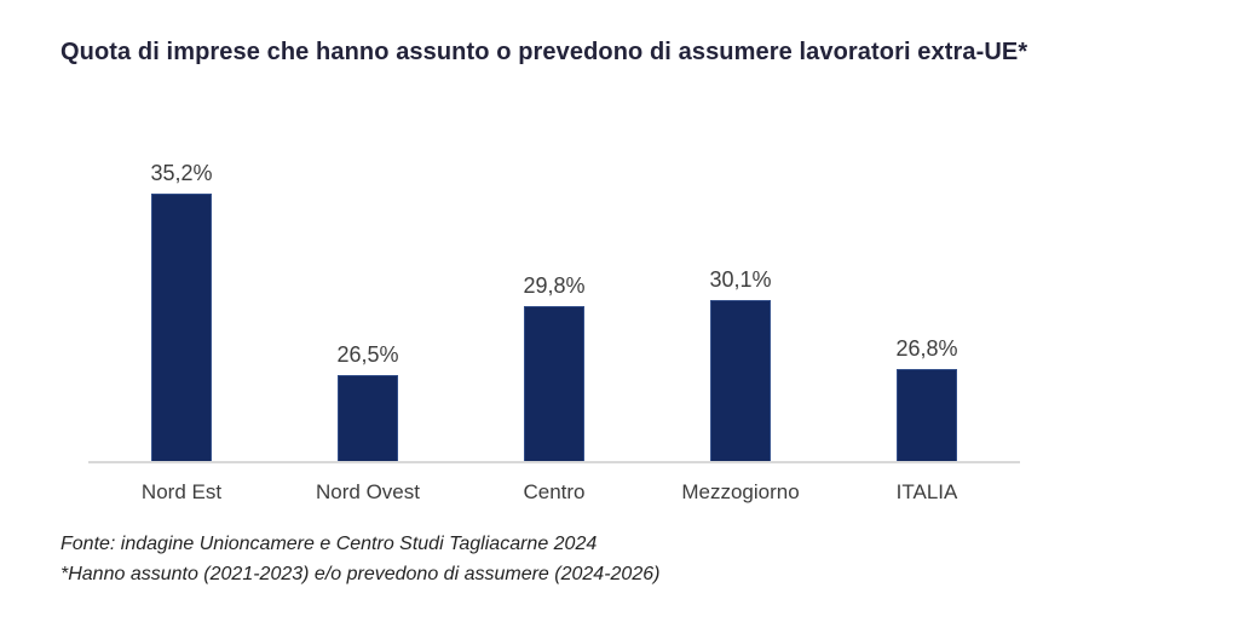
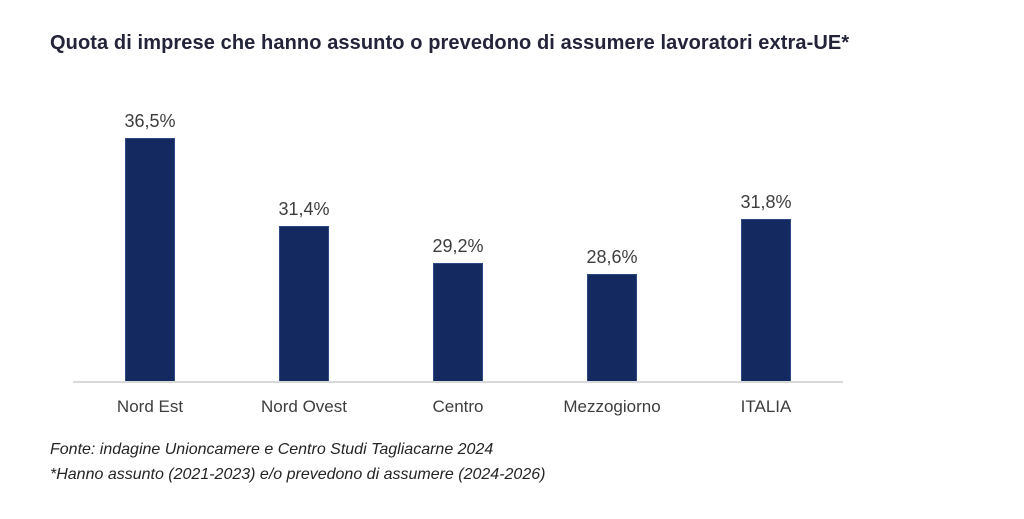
Nord Est: 35,2% -> 36,5%
Nord Ovest: 26,5% -> 31,4%
Centro: 29,8% -> 29,2%
Mezzogiorno: 30,1% -> 28,6%
ITALIA: 26,8% -> 31,8%
